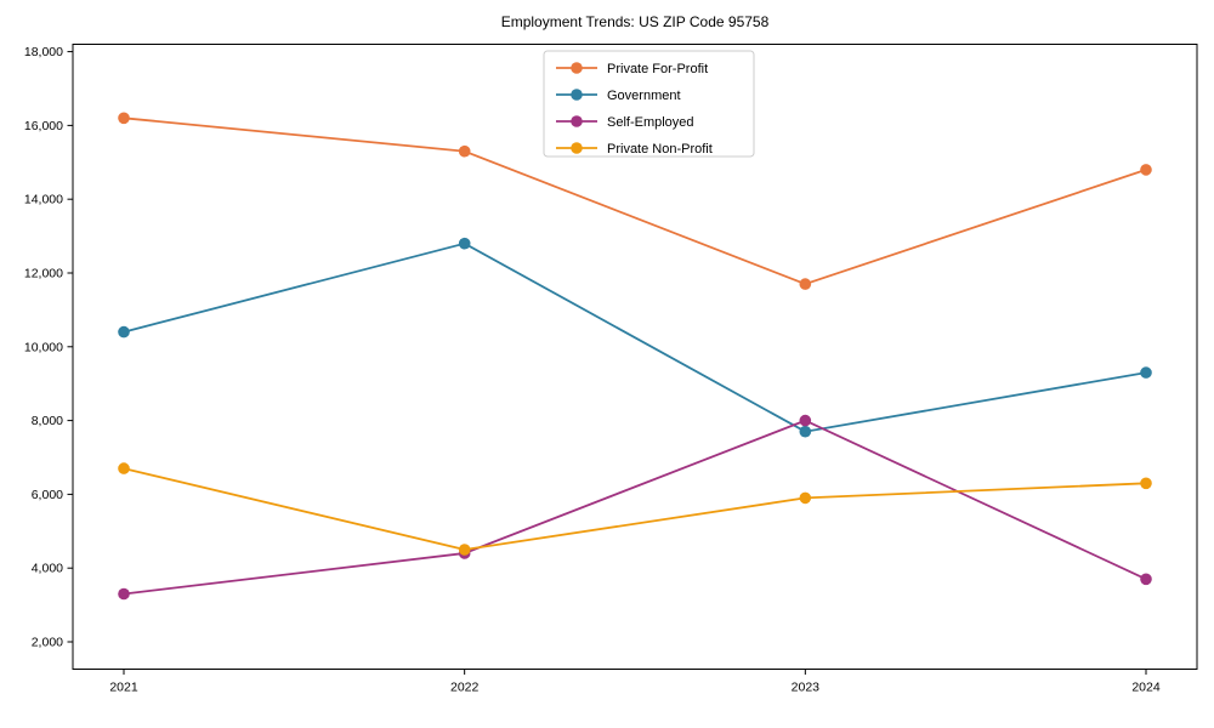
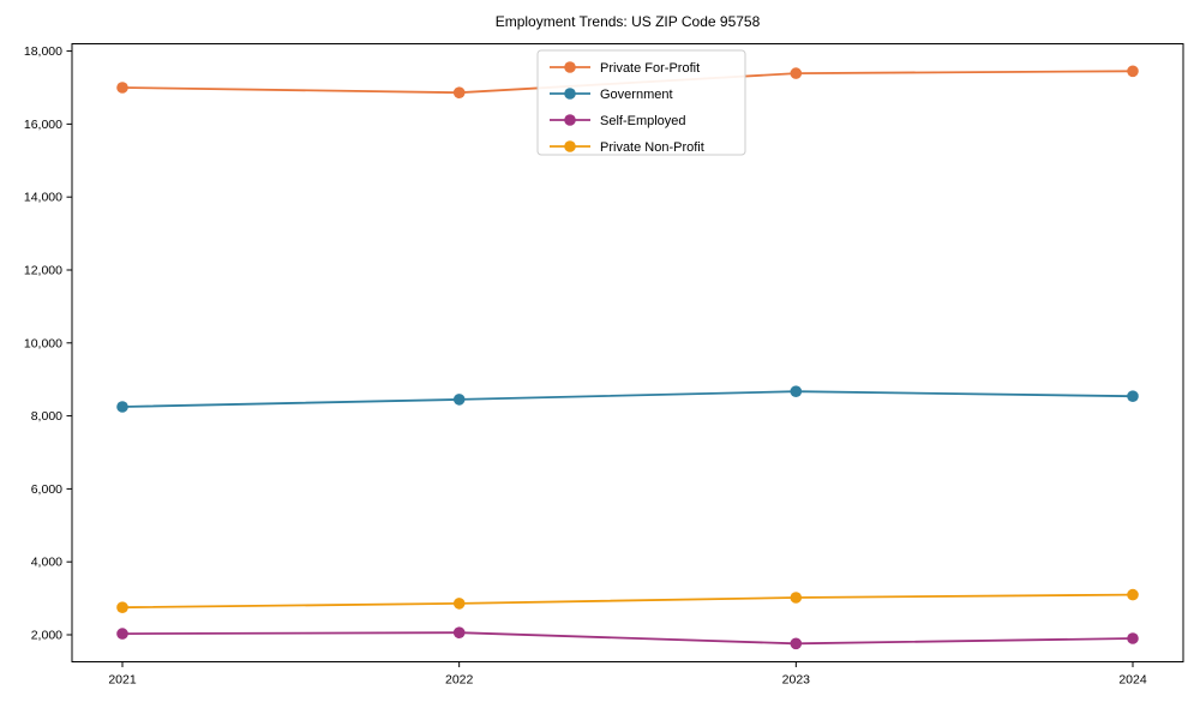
Private For-Profit/2021: 16200 -> 17000
Government/2021: 10400 -> 8200
Self-Employed/2021: 3300 -> 2000
Private Non-Profit/2021: 6700 -> 2800
Private For-Profit/2022: 15300 -> 16900
Government/2022: 12800 -> 8400
Self-Employed/2022: 4400 -> 2100
Private Non-Profit/2022: 4500 -> 2900
Private For-Profit/2023: 11700 -> 17400
Government/2023: 7700 -> 8700
Self-Employed/2023: 8000 -> 1800
Private Non-Profit/2023: 5900 -> 3000
Private For-Profit/2024: 14800 -> 17400
Government/2024: 9300 -> 8500
Self-Employed/2024: 3700 -> 1900
Private Non-Profit/2024: 6300 -> 3100
